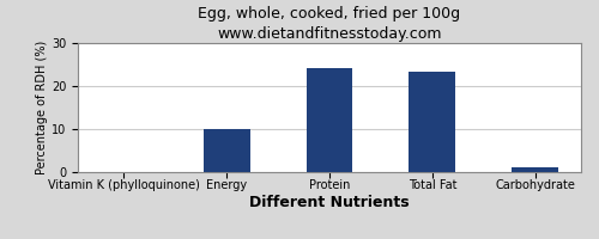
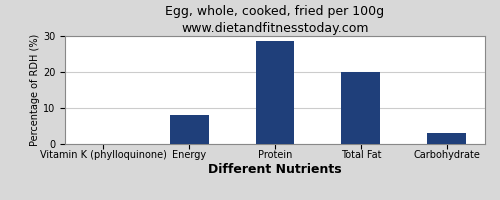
Energy: 10.1 -> 8.0
Protein: 24.2 -> 28.5
Total Fat: 23.2 -> 20.0
Carbohydrate: 1.2 -> 3.0
